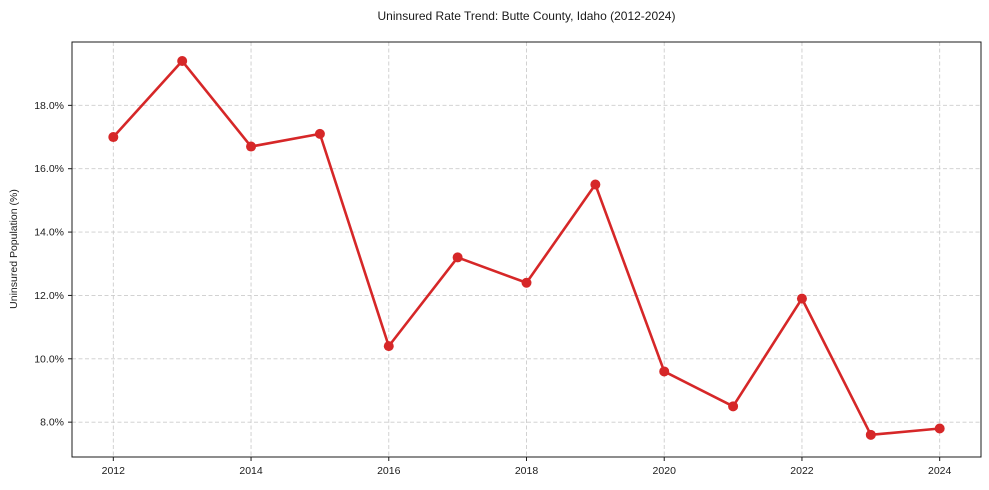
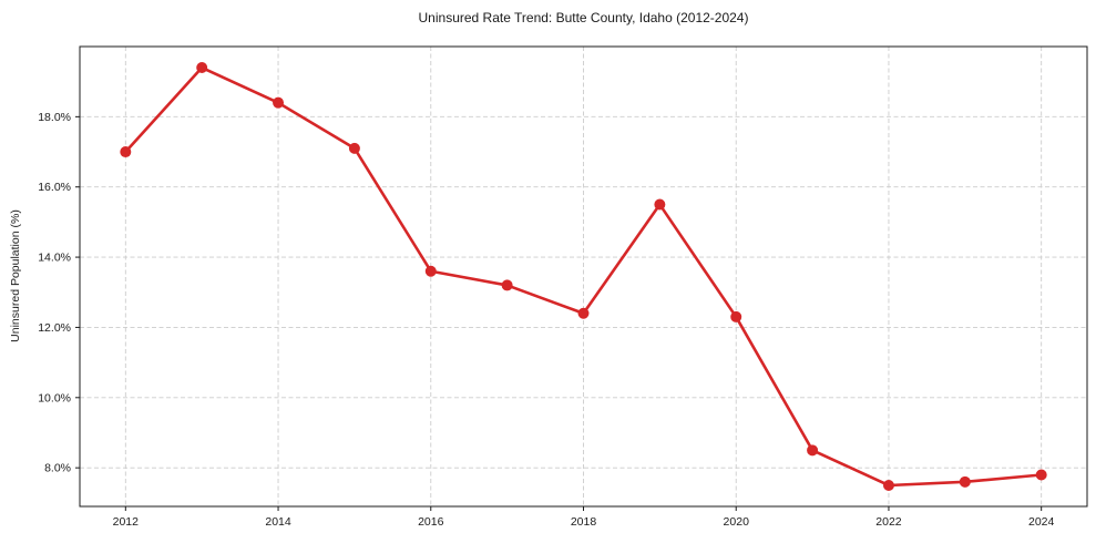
2014: 16.7% -> 18.4%
2016: 10.4% -> 13.6%
2020: 9.6% -> 12.3%
2022: 11.9% -> 7.5%
